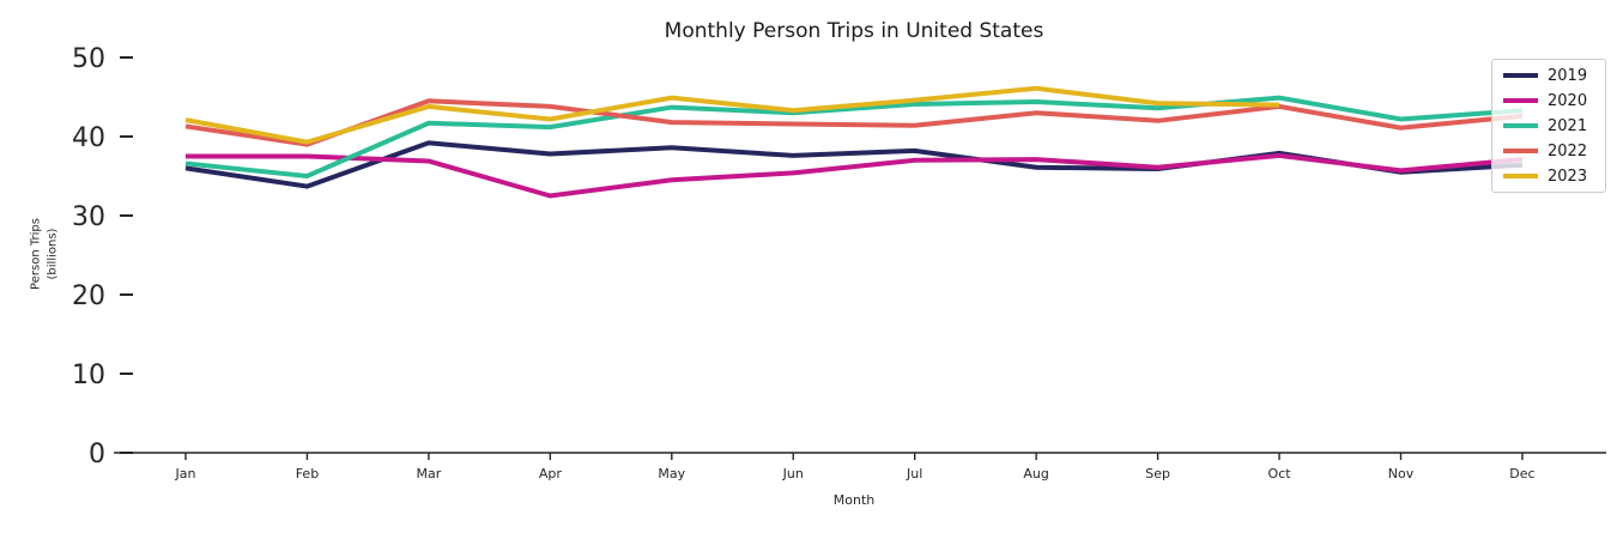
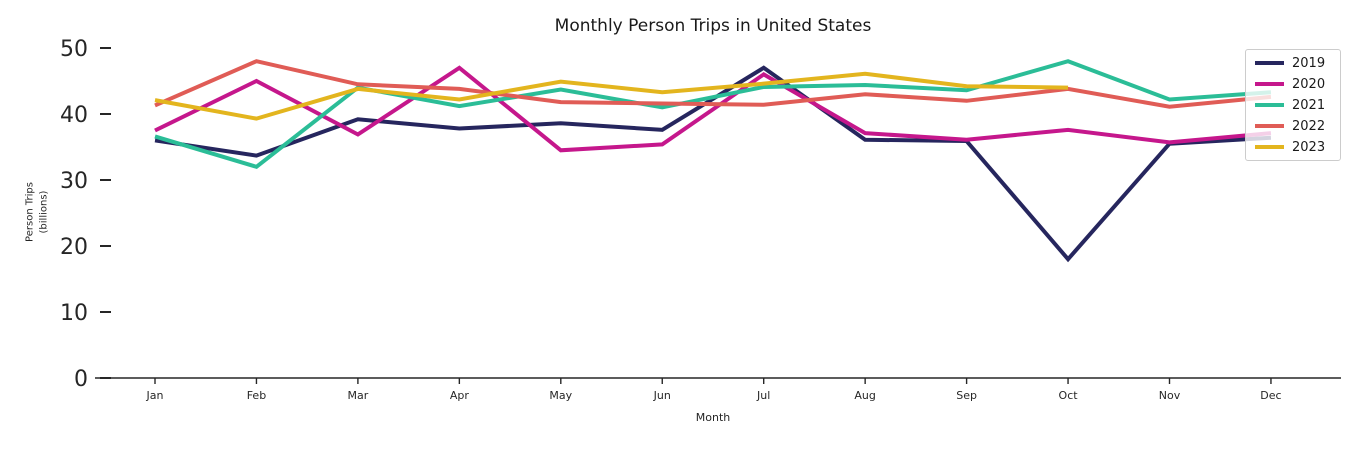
2020/Feb: 38 -> 45
2021/Feb: 35 -> 32
2022/Feb: 39 -> 48
2021/Mar: 42 -> 44
2020/Apr: 32 -> 47
2021/Jun: 43 -> 41
2019/Jul: 38 -> 47
2020/Jul: 37 -> 46
2019/Oct: 38 -> 18
2021/Oct: 45 -> 48
